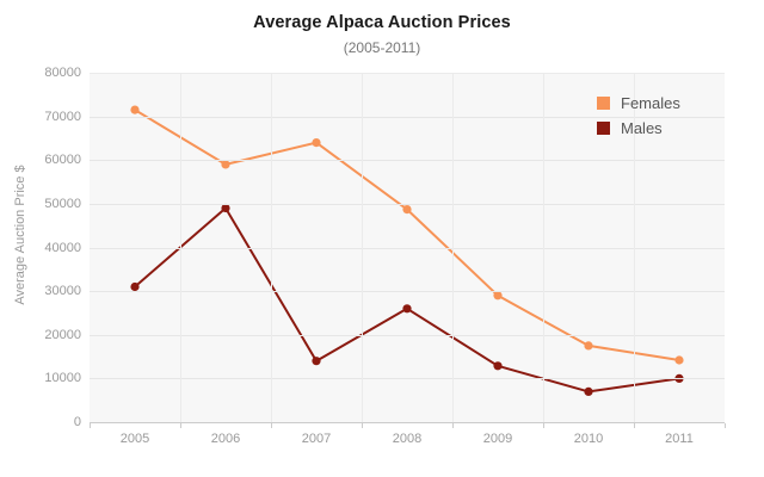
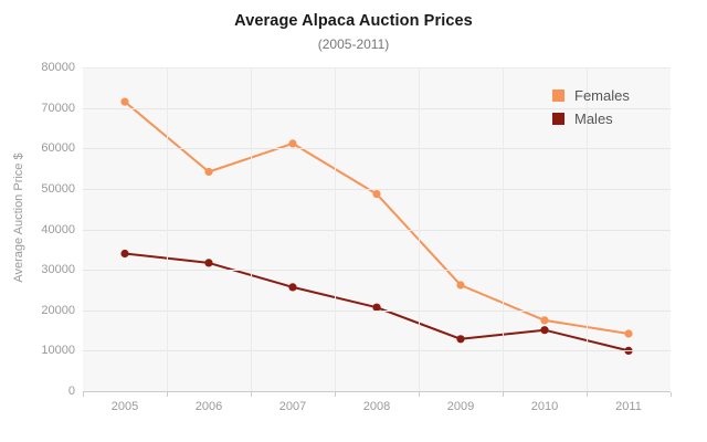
Males/2005: 31000 -> 34000
Females/2006: 59000 -> 54000
Males/2006: 49000 -> 32000
Females/2007: 64000 -> 61000
Males/2007: 14000 -> 26000
Males/2008: 26000 -> 21000
Females/2009: 29000 -> 26000
Males/2010: 7000 -> 15000
